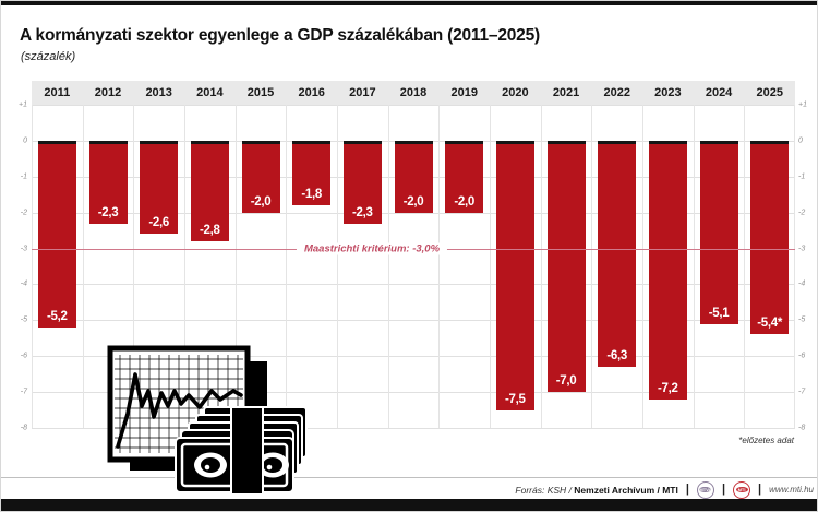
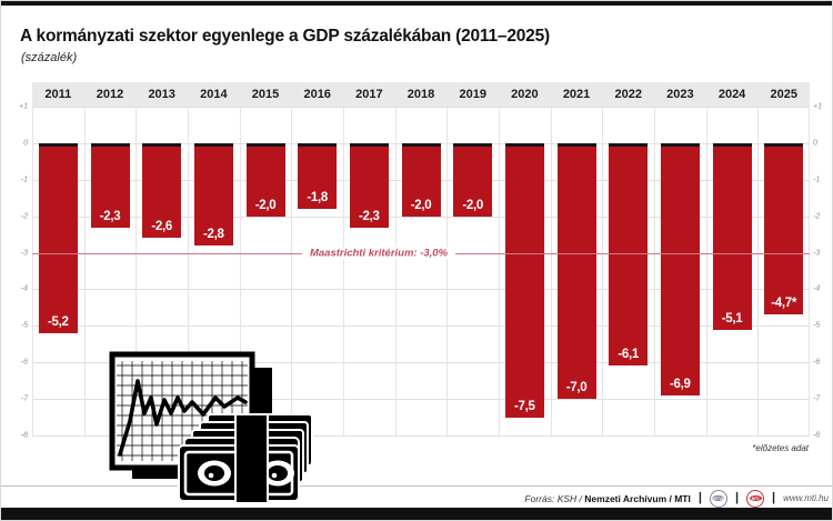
2022: -6,3 -> -6,1
2023: -7,2 -> -6,9
2025: -5,4 -> -4,7
